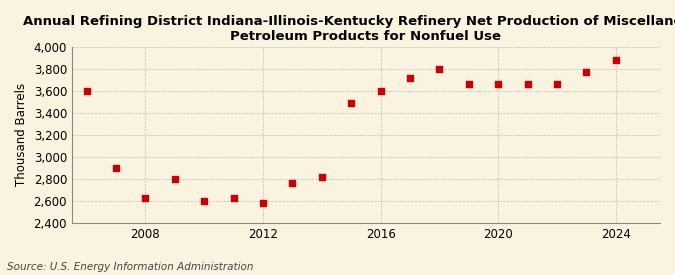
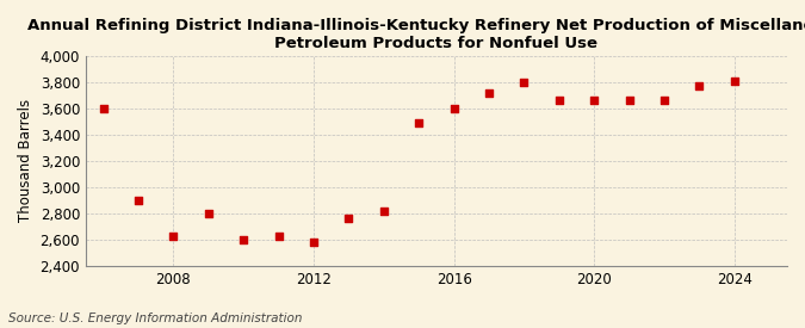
2024: 3,880 -> 3,810
